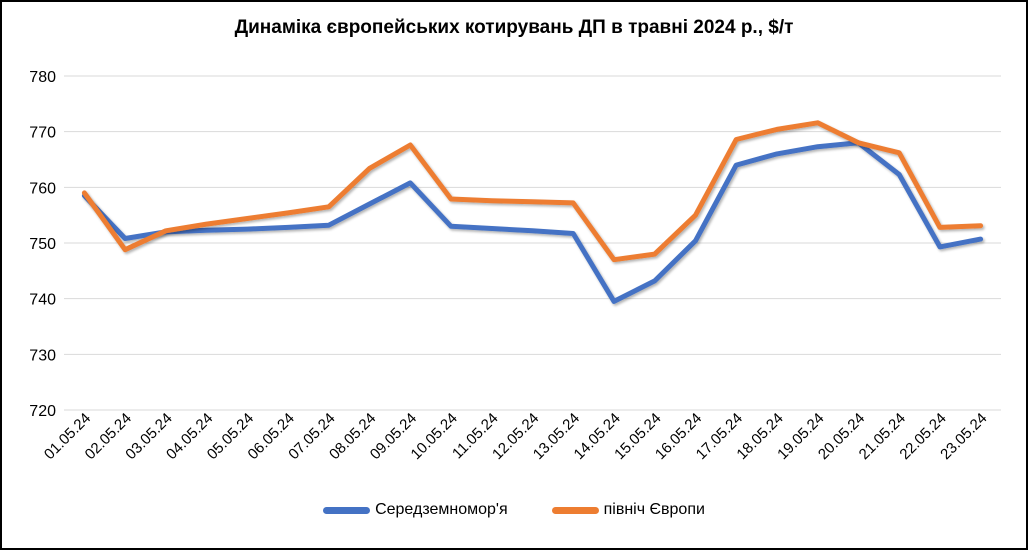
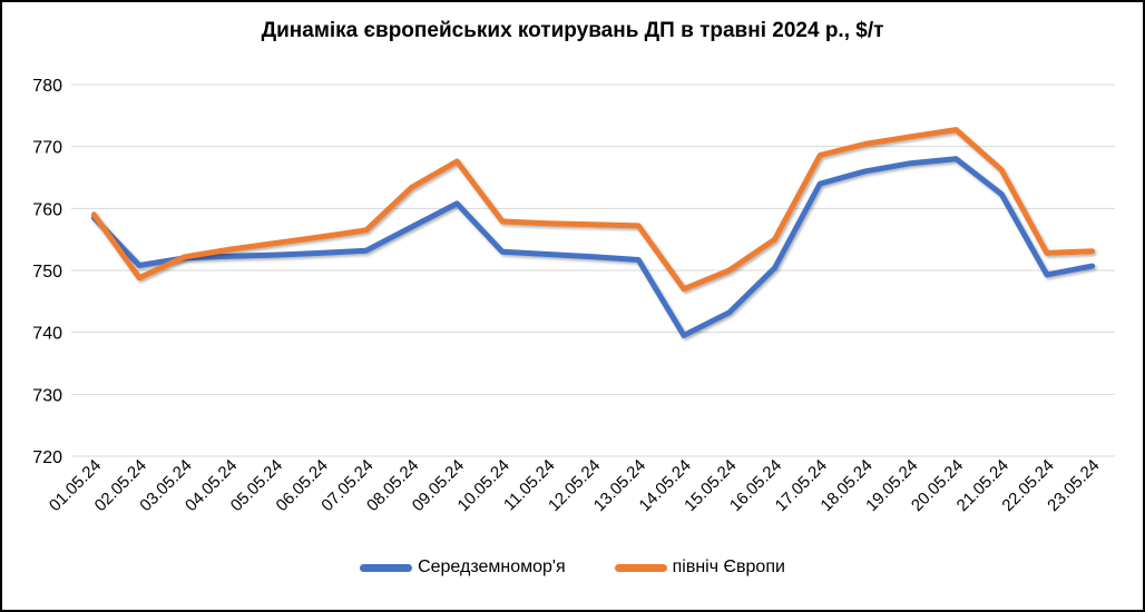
північ Європи/15.05.24: 748 -> 750
північ Європи/20.05.24: 768 -> 773
